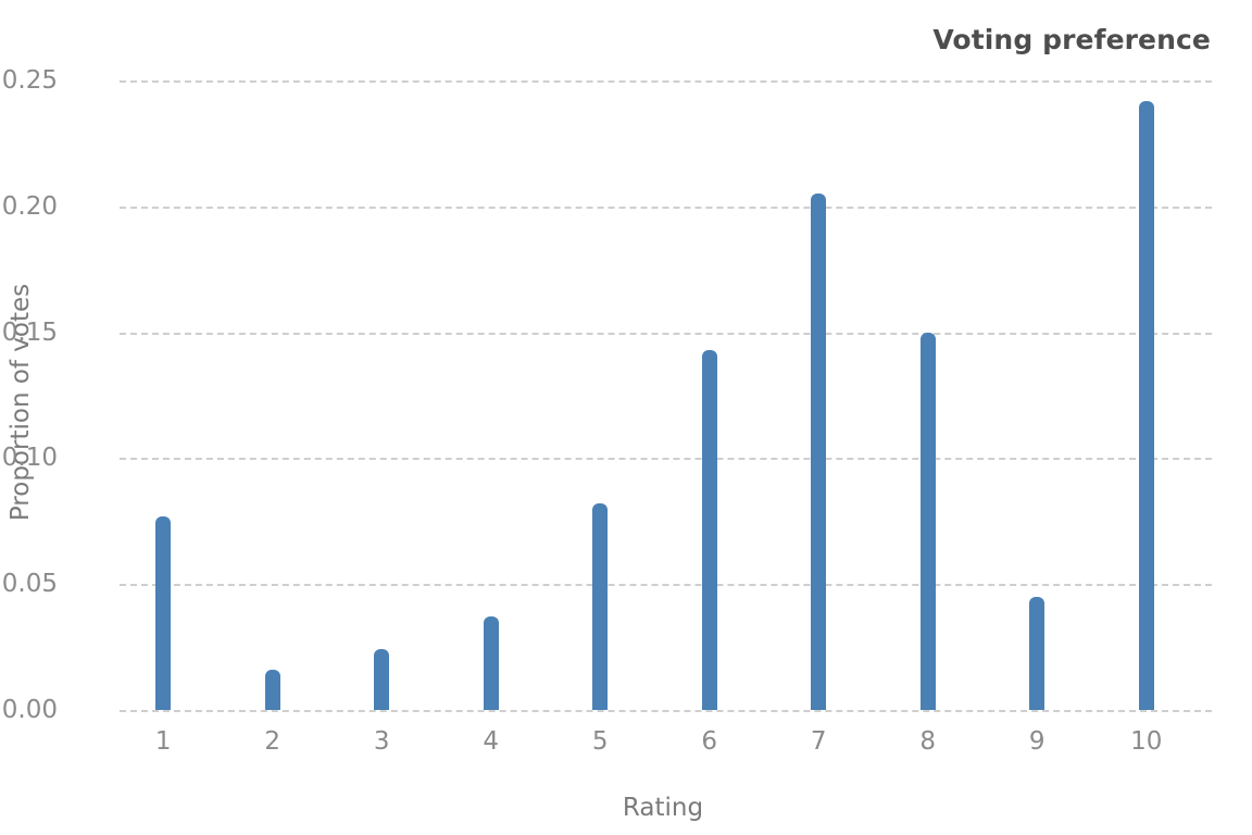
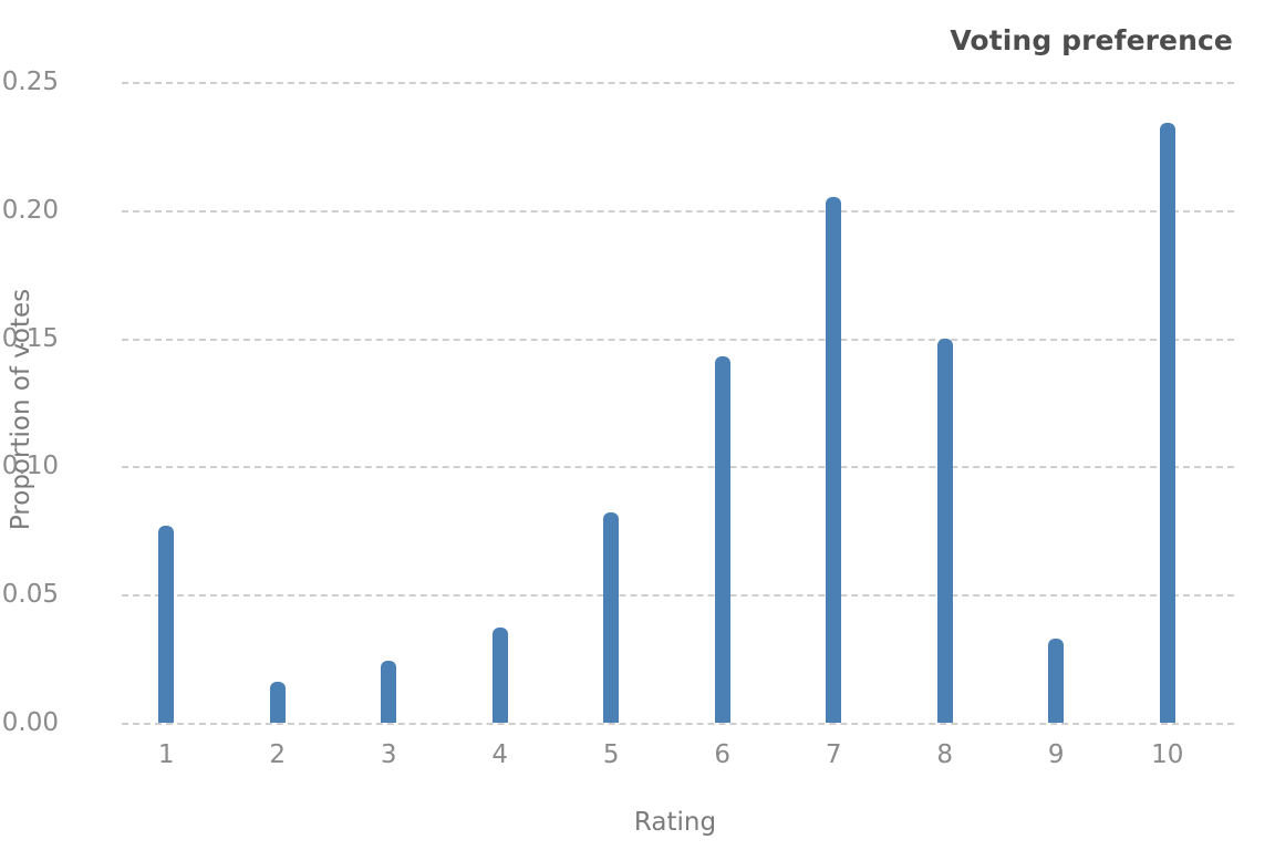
9: 0.045 -> 0.033
10: 0.242 -> 0.234
